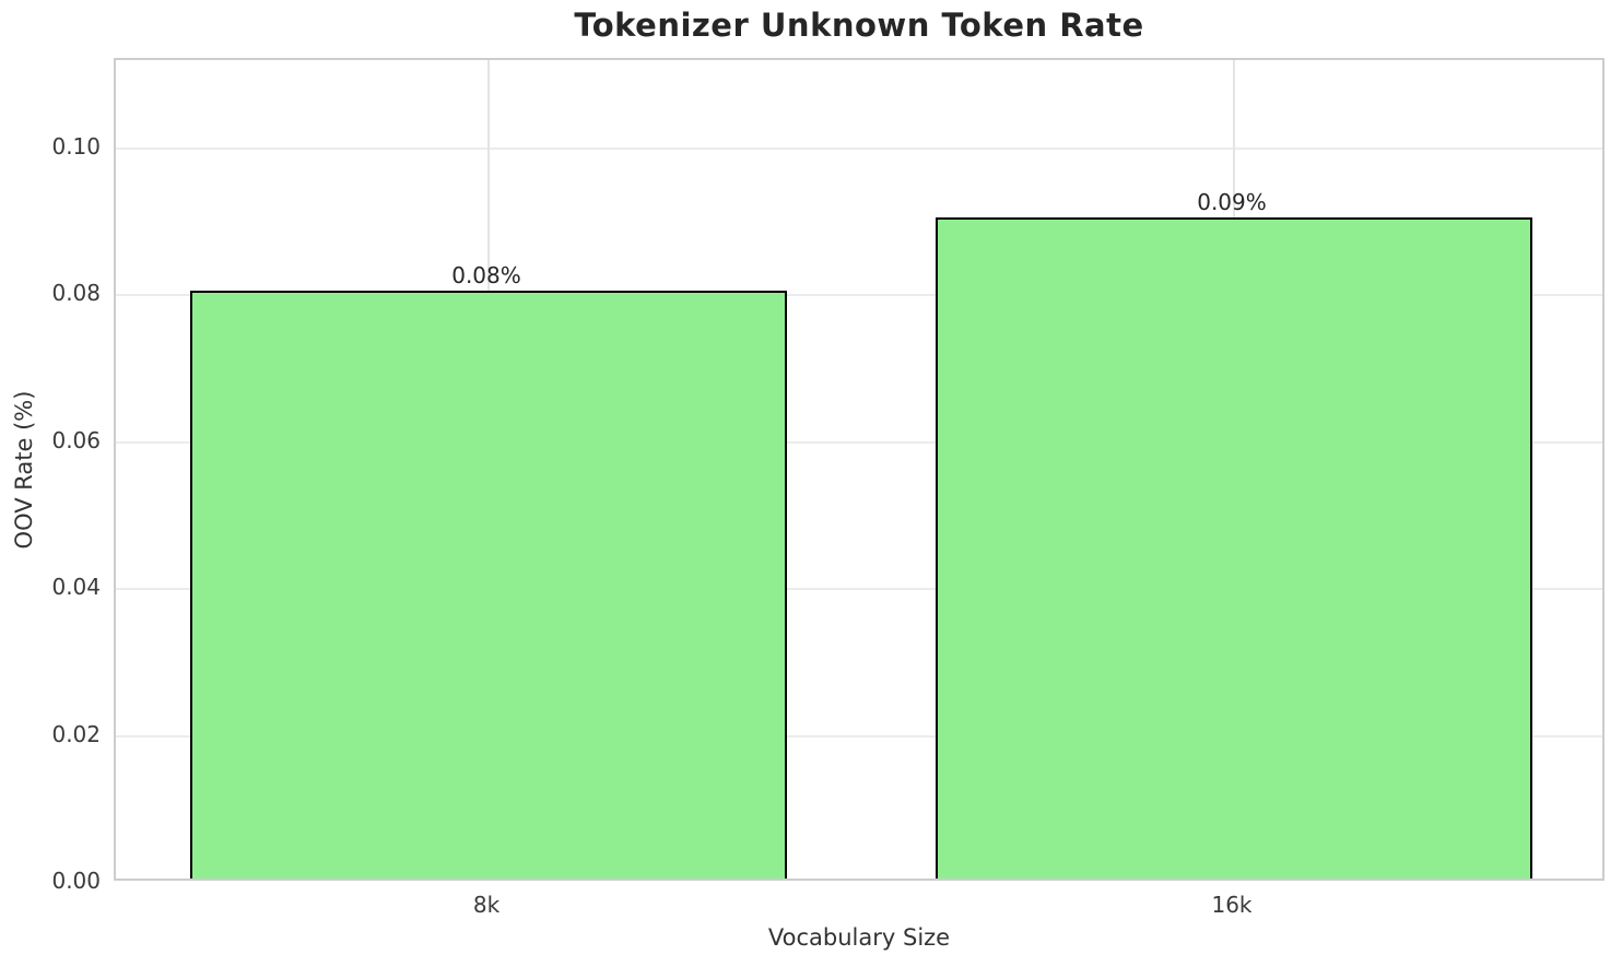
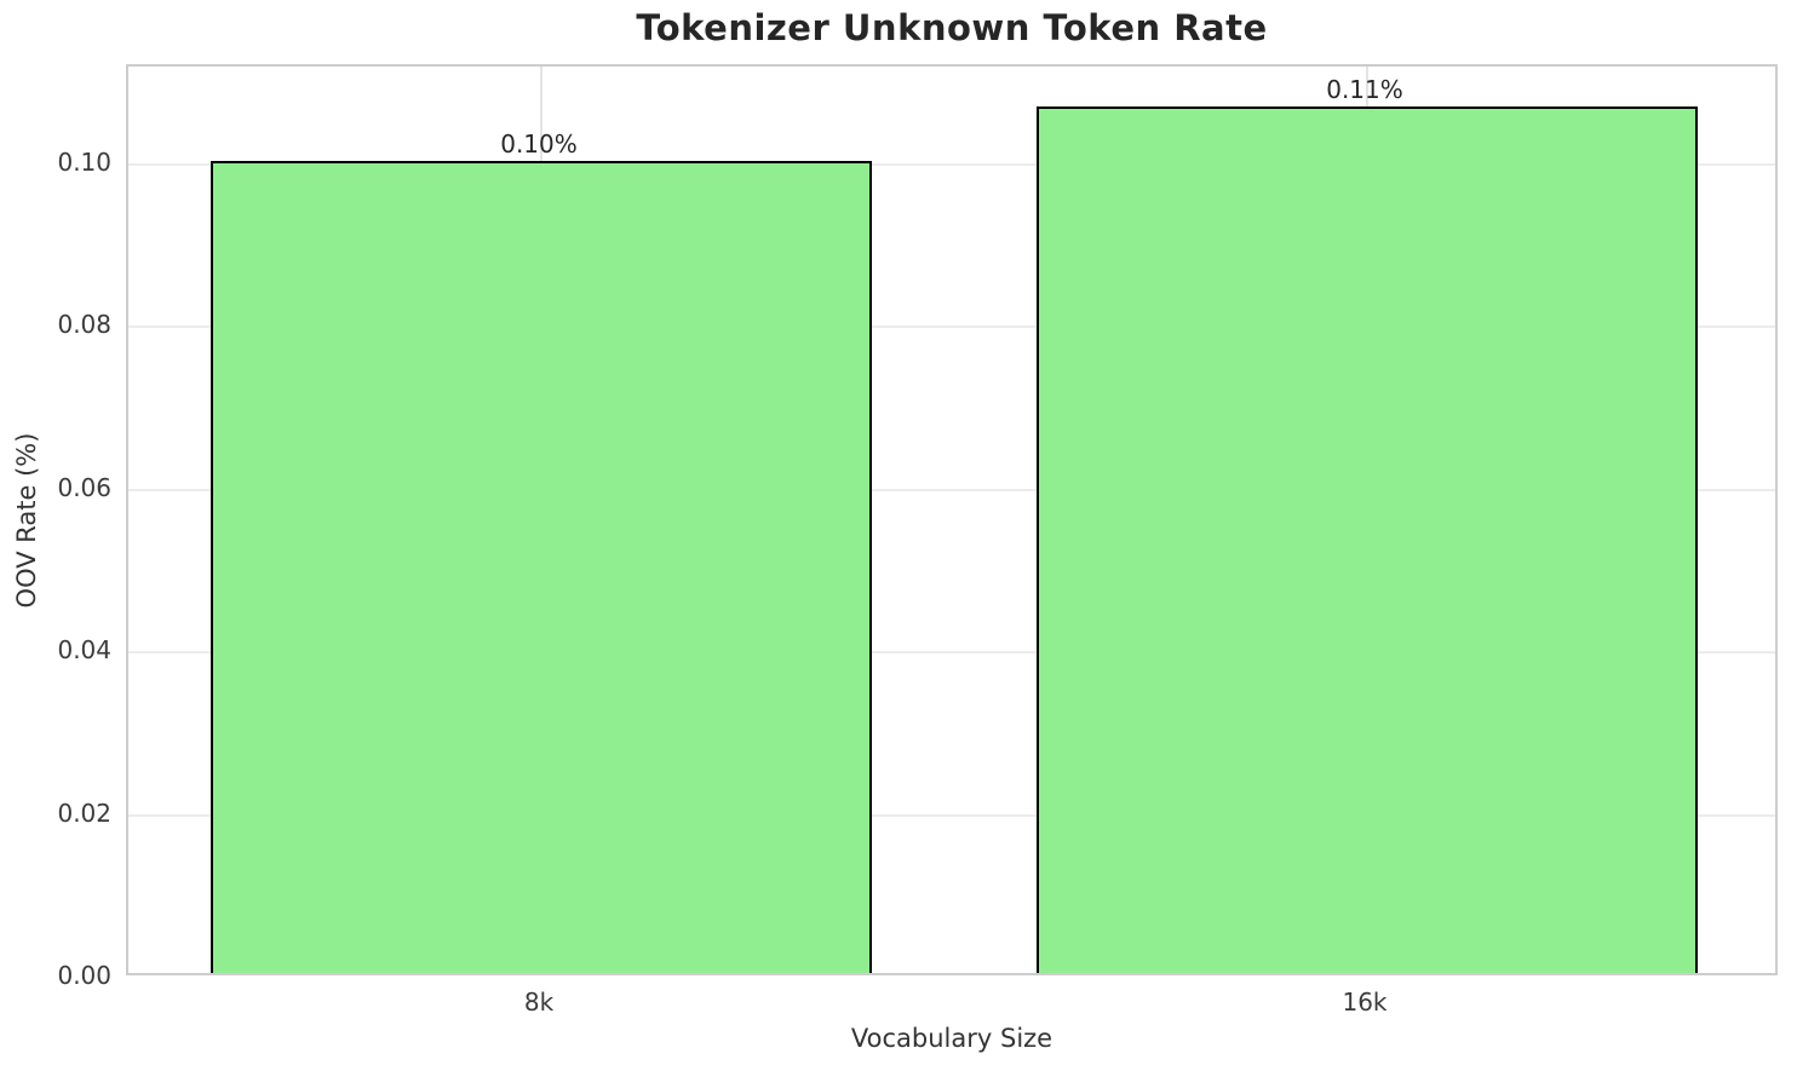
8k: 0.08% -> 0.10%
16k: 0.09% -> 0.11%
